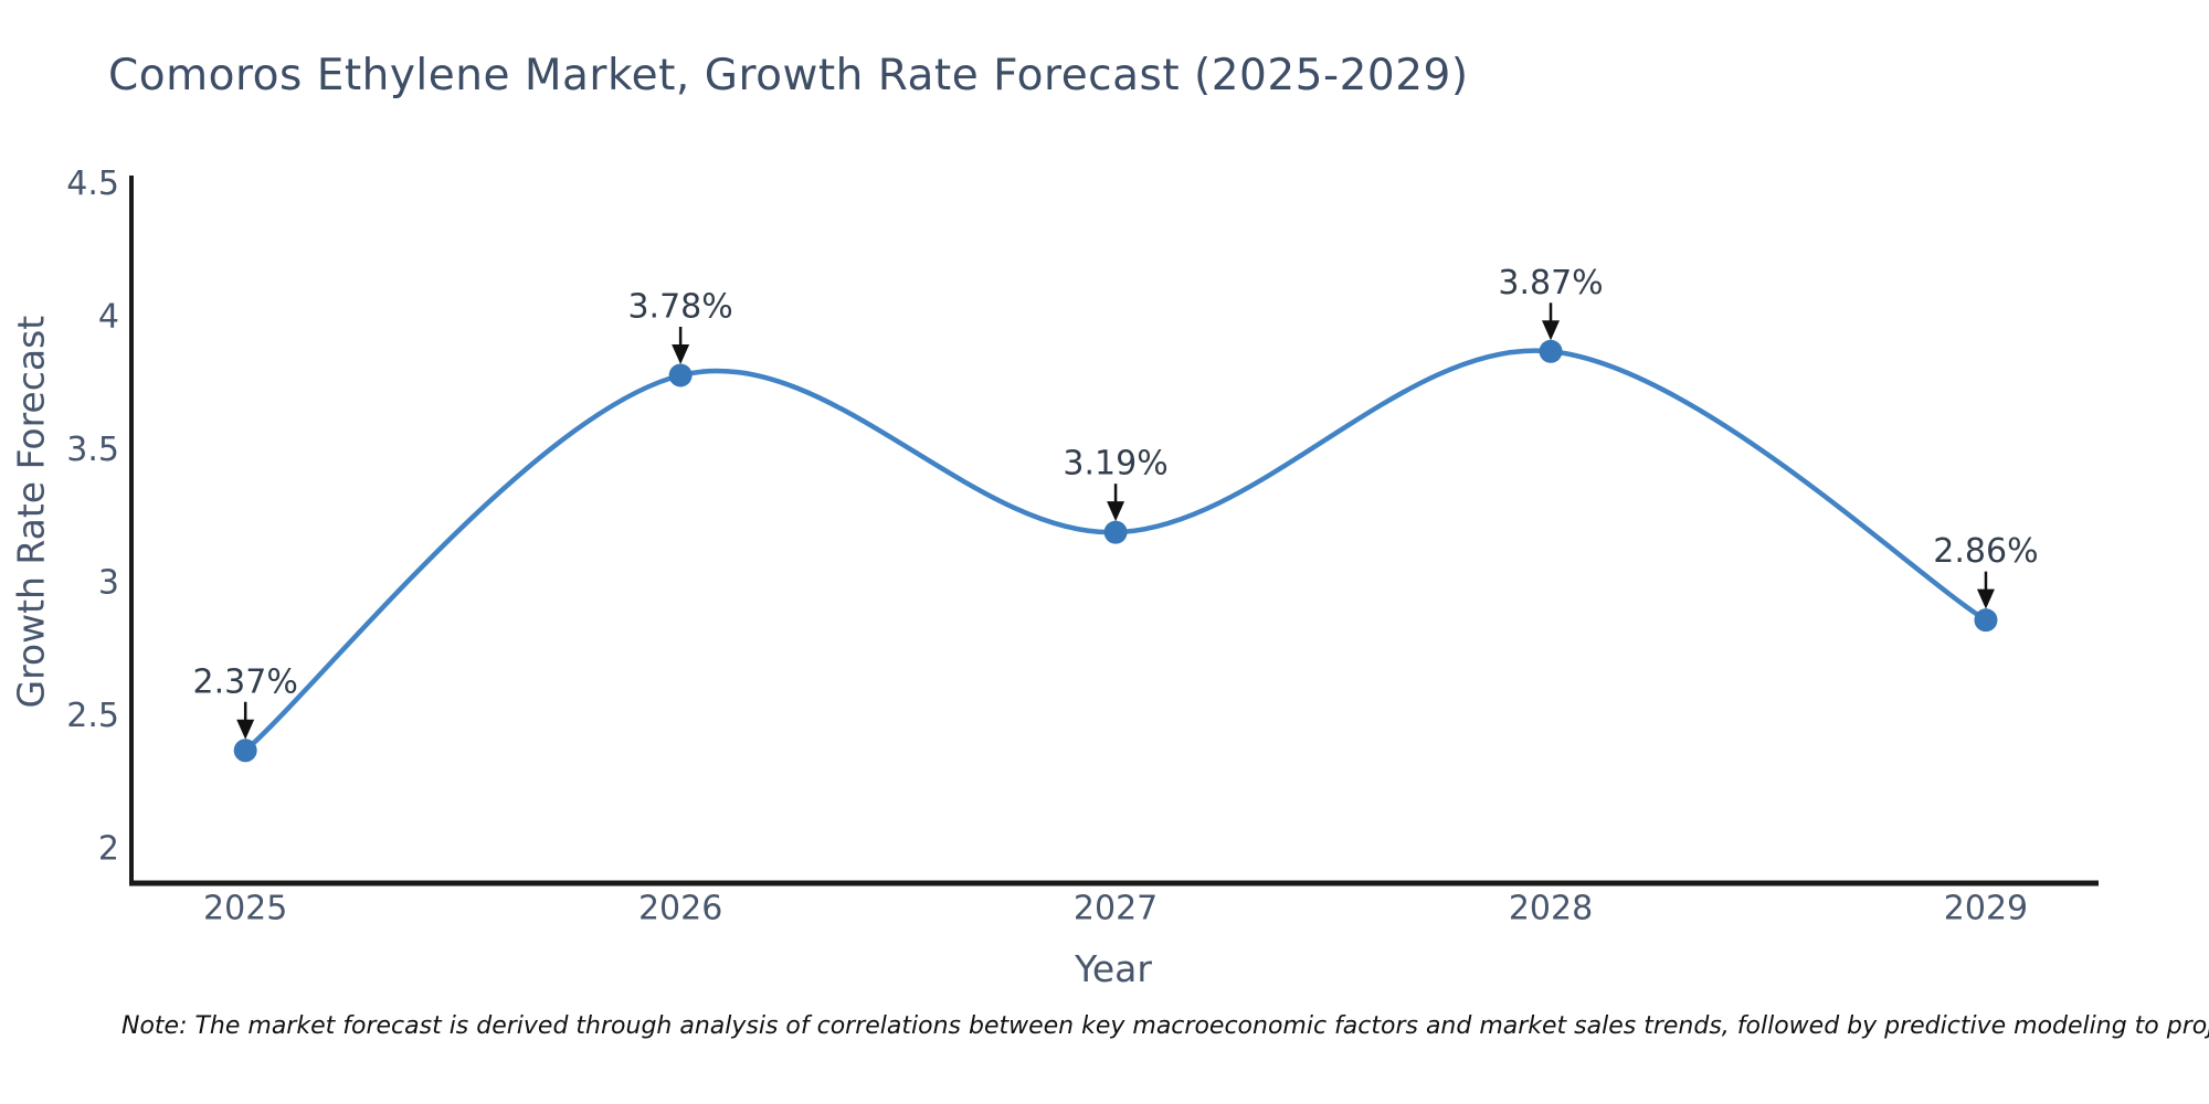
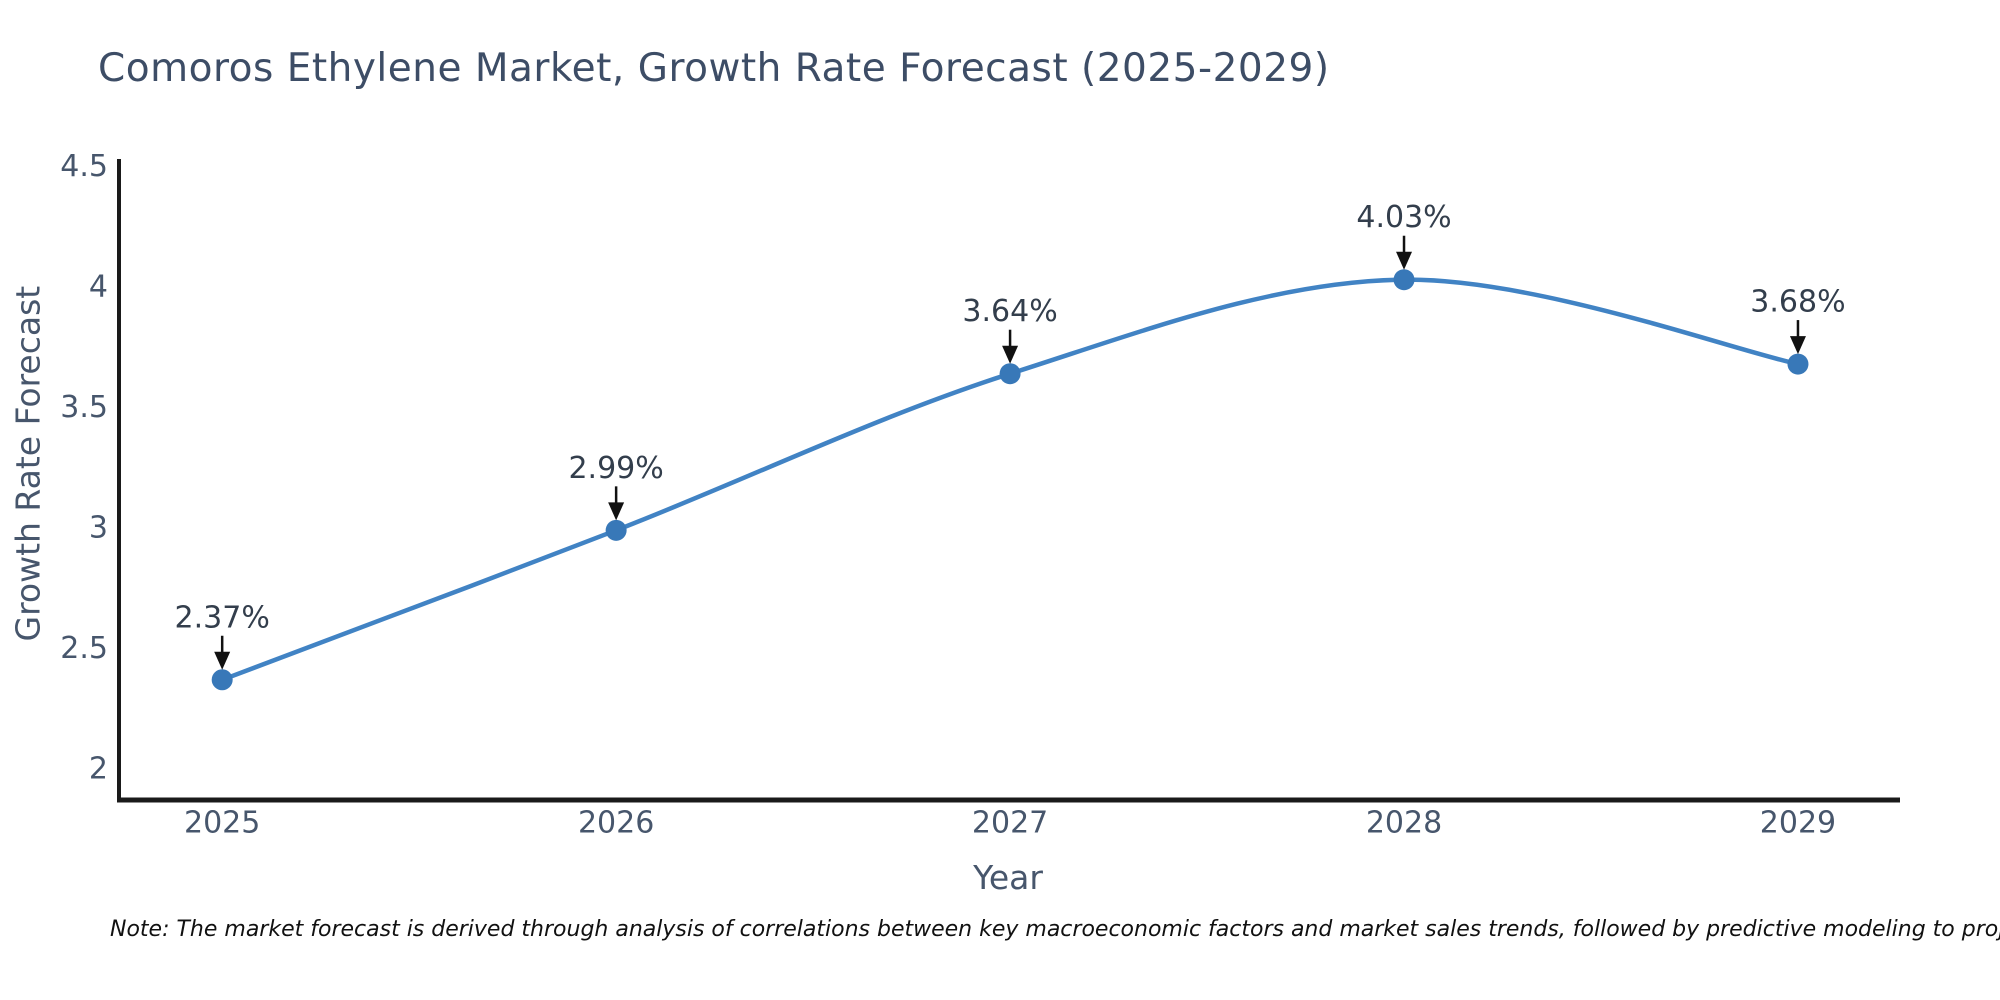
2026: 3.78% -> 2.99%
2027: 3.19% -> 3.64%
2028: 3.87% -> 4.03%
2029: 2.86% -> 3.68%
